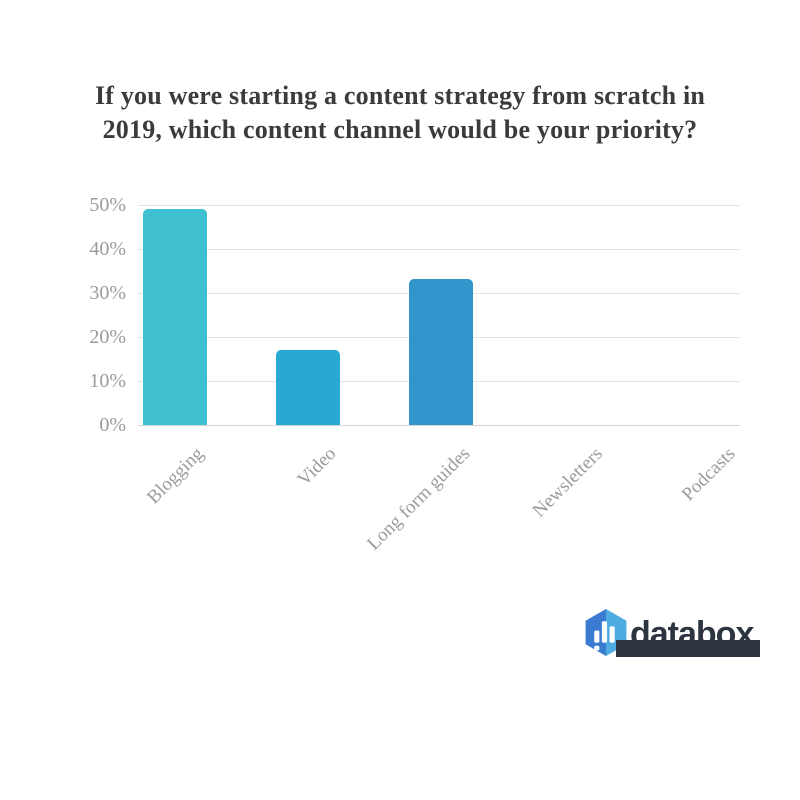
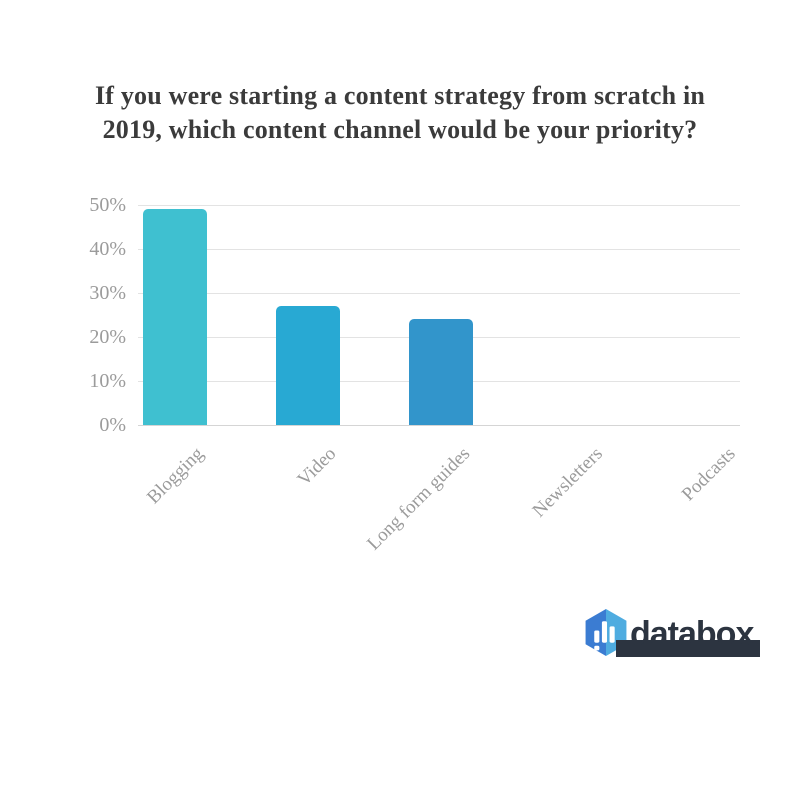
Video: 17% -> 27%
Long form guides: 33% -> 24%
